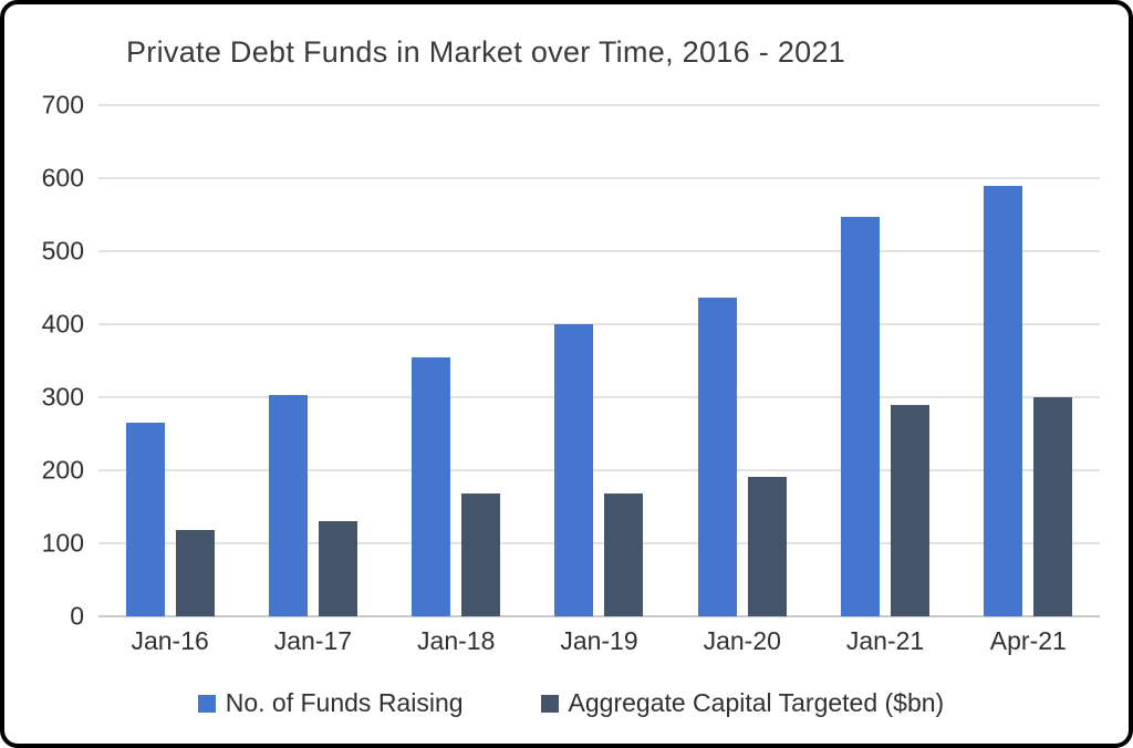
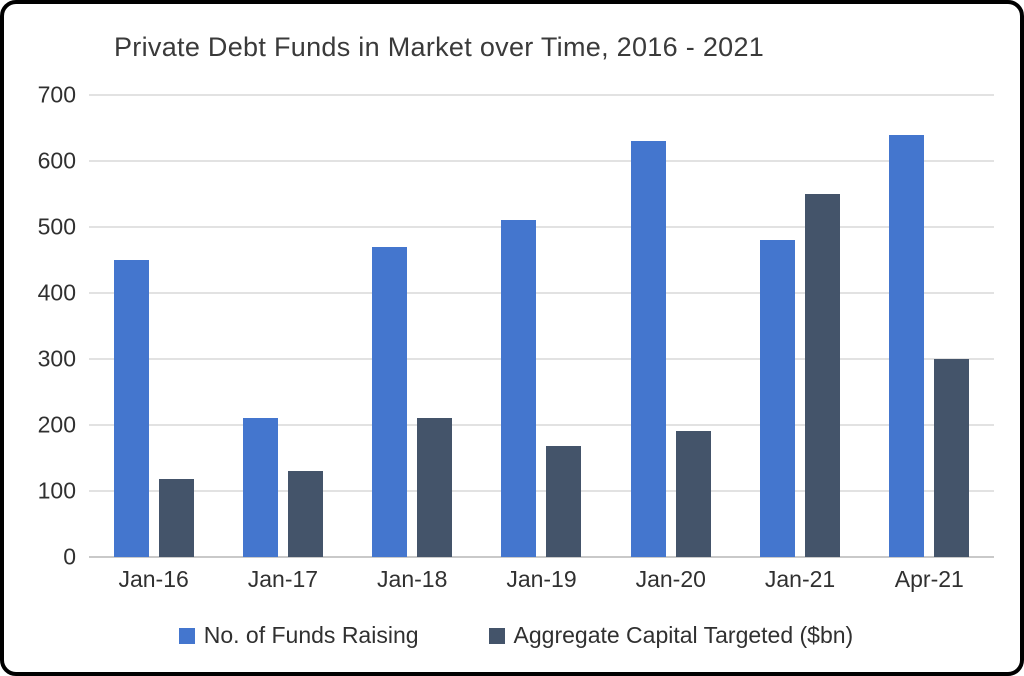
No. of Funds Raising/Jan-16: 260 -> 450
No. of Funds Raising/Jan-17: 300 -> 210
No. of Funds Raising/Jan-18: 360 -> 470
Aggregate Capital Targeted ($bn)/Jan-18: 170 -> 210
No. of Funds Raising/Jan-19: 400 -> 510
No. of Funds Raising/Jan-20: 440 -> 630
No. of Funds Raising/Jan-21: 550 -> 480
Aggregate Capital Targeted ($bn)/Jan-21: 290 -> 550
No. of Funds Raising/Apr-21: 590 -> 640
